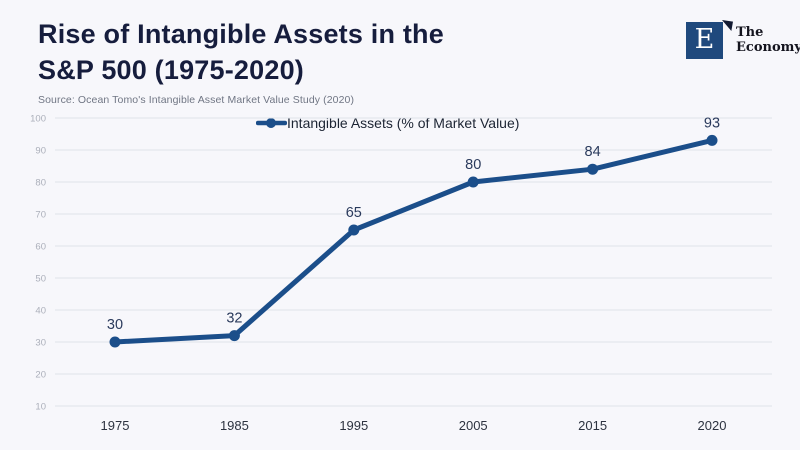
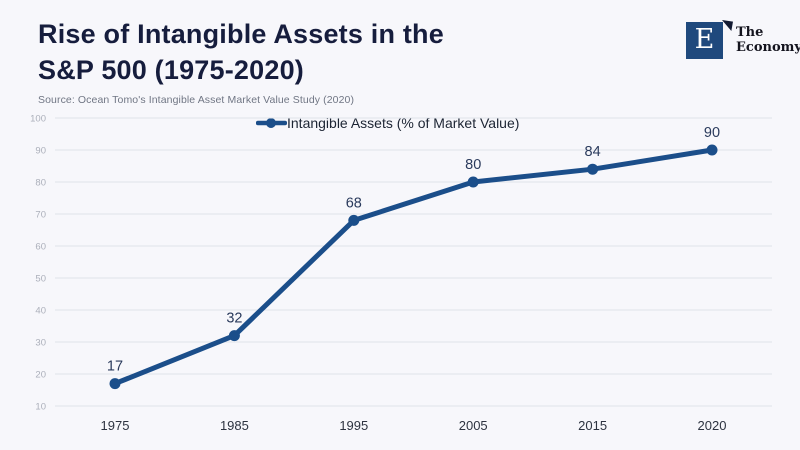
1975: 30 -> 17
1995: 65 -> 68
2020: 93 -> 90
